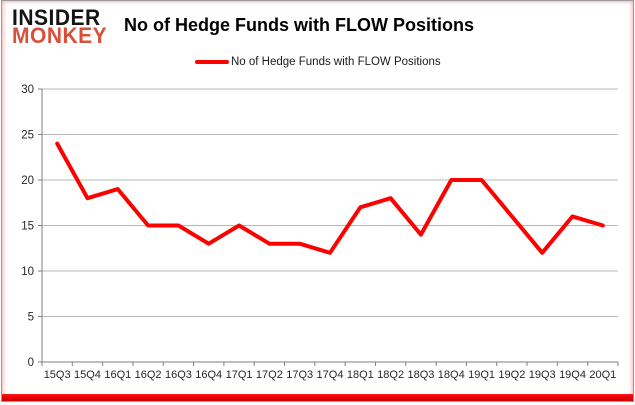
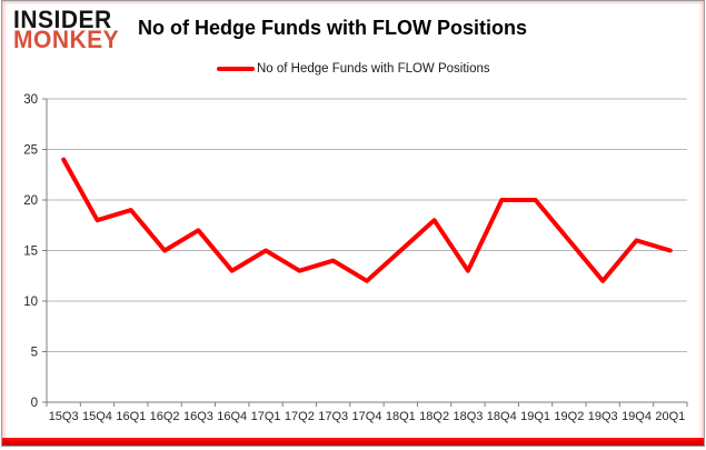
16Q3: 15 -> 17
17Q3: 13 -> 14
18Q1: 17 -> 15
18Q3: 14 -> 13
